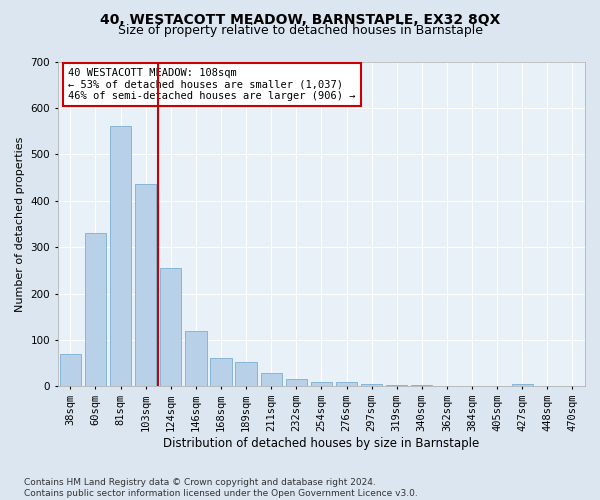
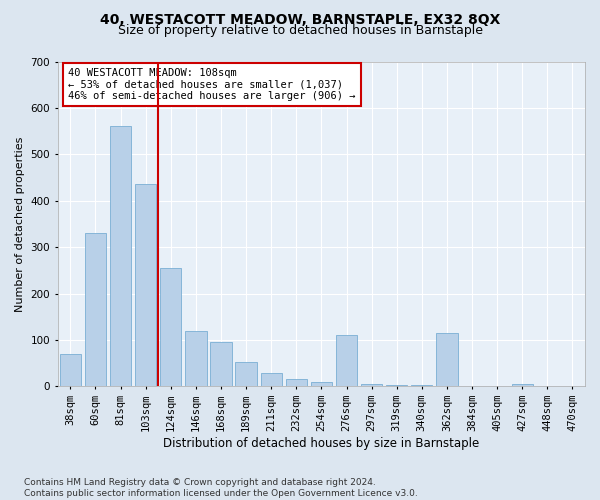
168sqm: 62 -> 95
276sqm: 10 -> 110
362sqm: 1 -> 115
